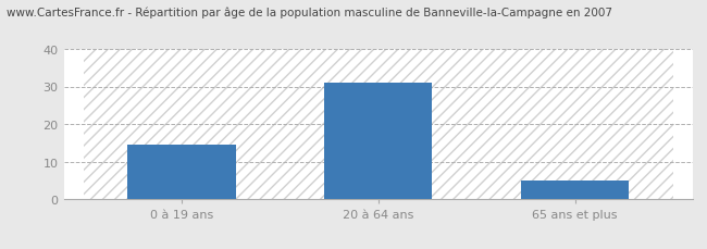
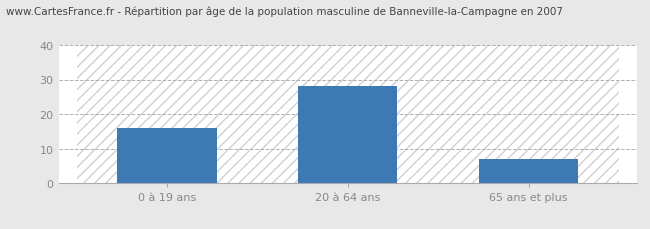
0 à 19 ans: 14.5 -> 16.0
20 à 64 ans: 31.0 -> 28.0
65 ans et plus: 5.0 -> 7.0
